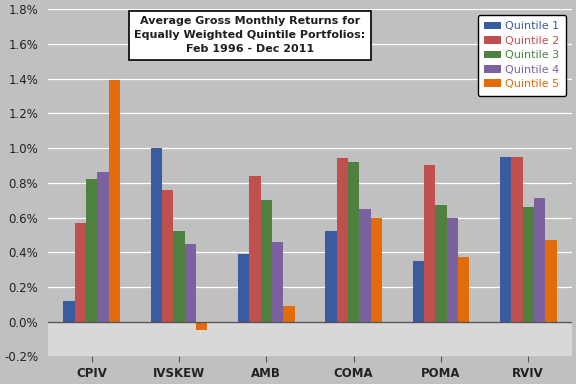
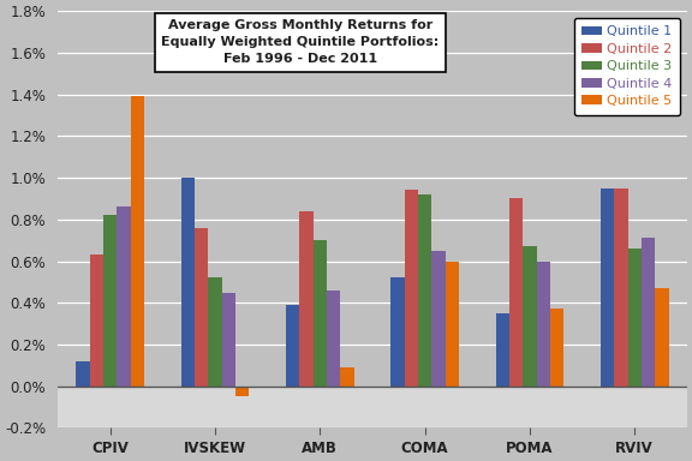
Quintile 2/CPIV: 0.57% -> 0.63%
